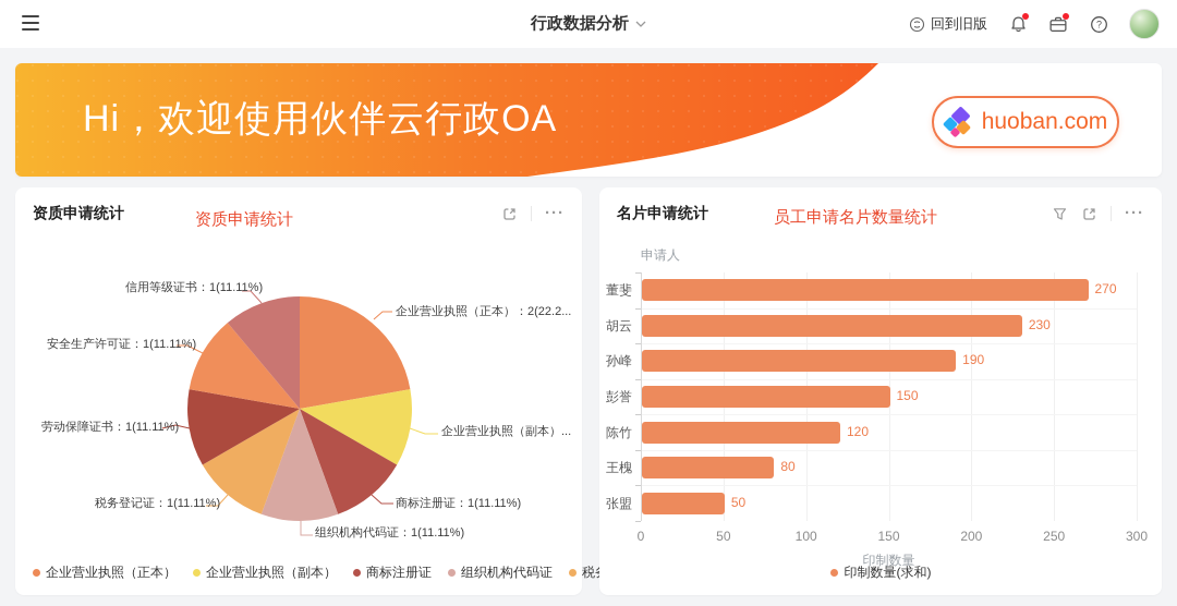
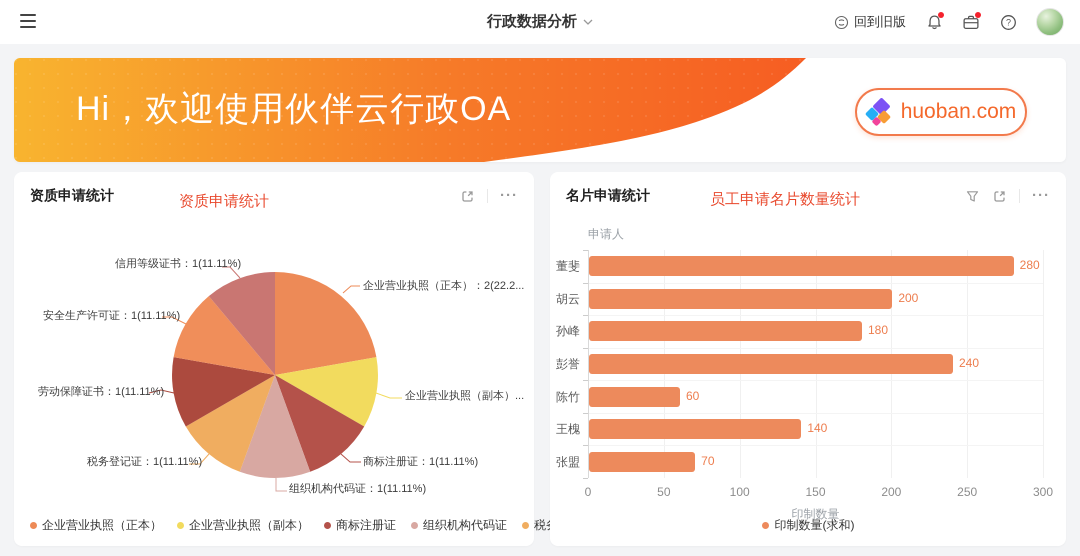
员工申请名片数量统计/董斐: 270 -> 280
员工申请名片数量统计/胡云: 230 -> 200
员工申请名片数量统计/孙峰: 190 -> 180
员工申请名片数量统计/彭誉: 150 -> 240
员工申请名片数量统计/陈竹: 120 -> 60
员工申请名片数量统计/王槐: 80 -> 140
员工申请名片数量统计/张盟: 50 -> 70
